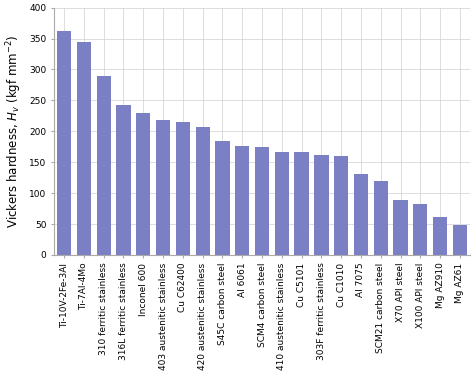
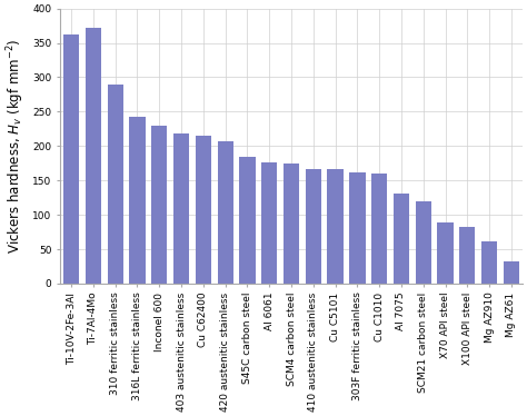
Ti-7Al-4Mo: 345 -> 372
Mg AZ61: 49 -> 32
